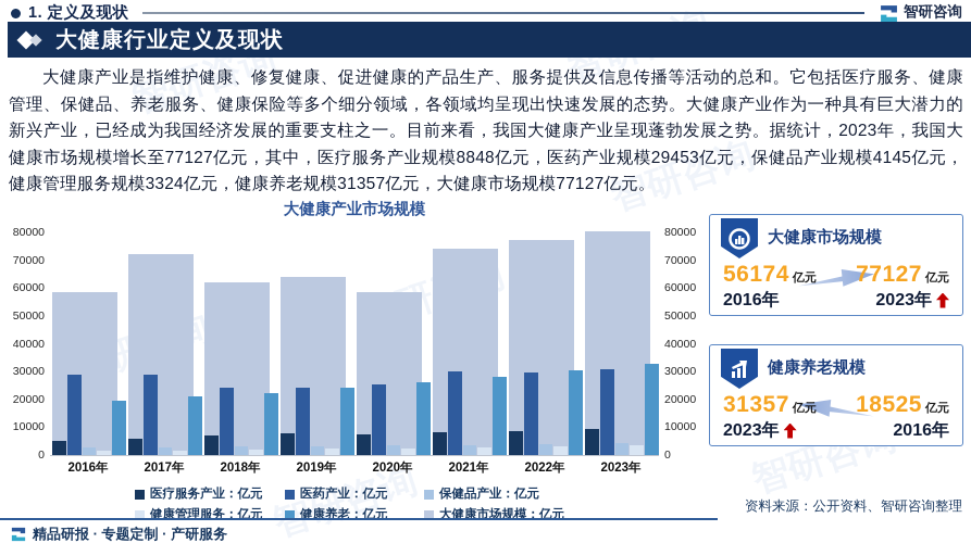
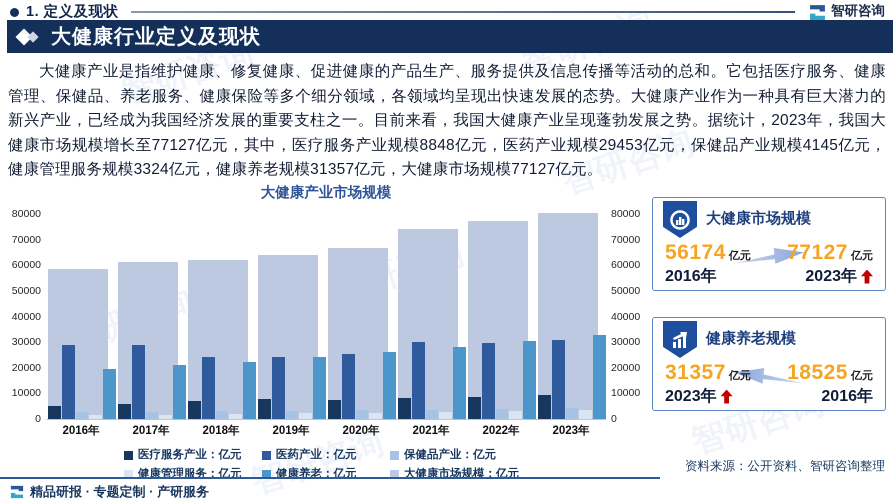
大健康市场规模/2017年: 69000 -> 59000
大健康市场规模/2020年: 56000 -> 64000
